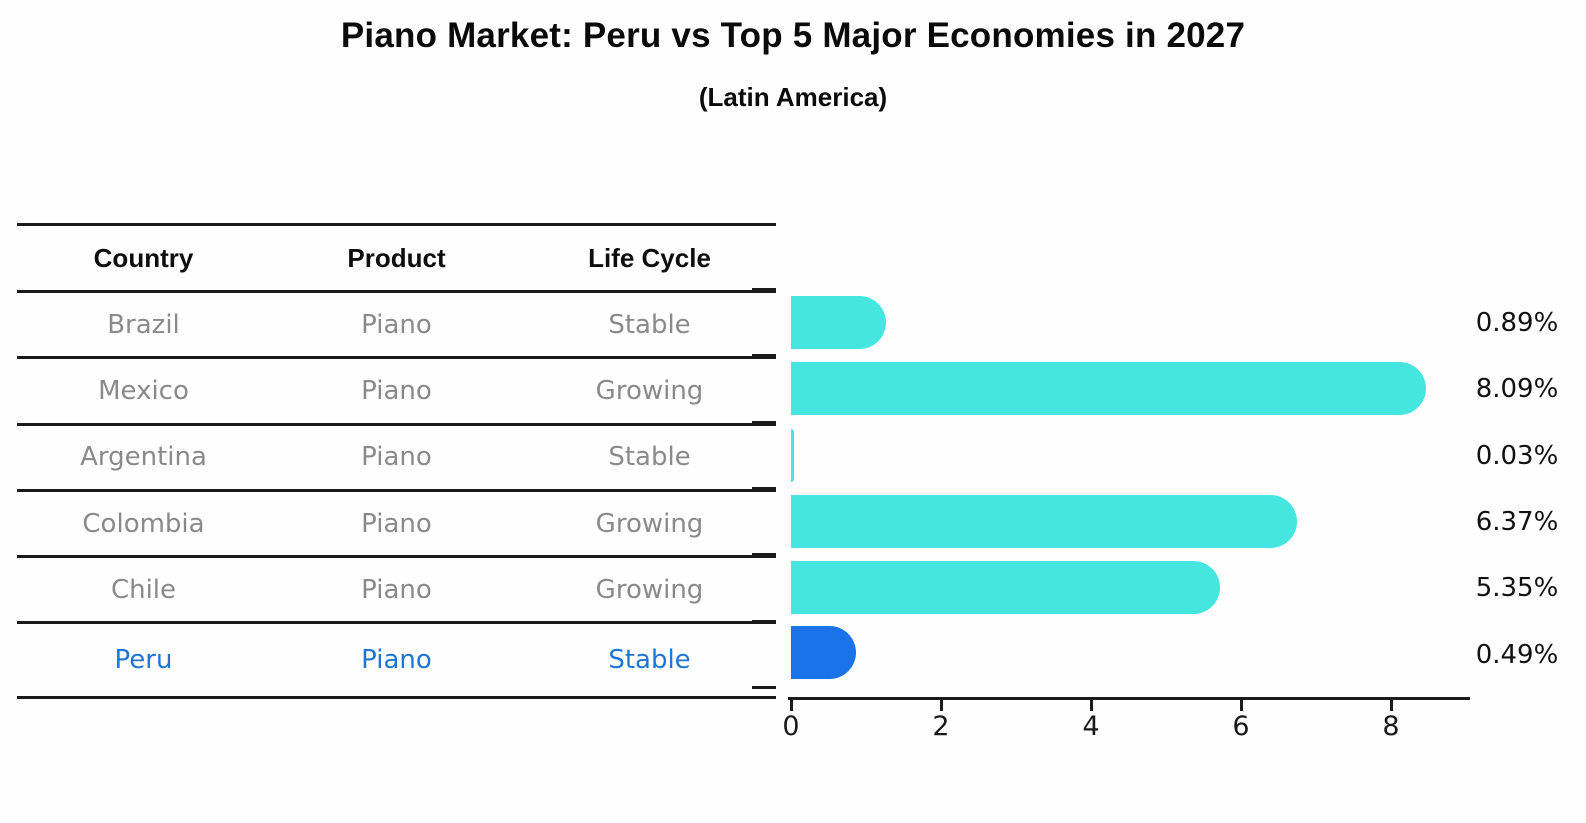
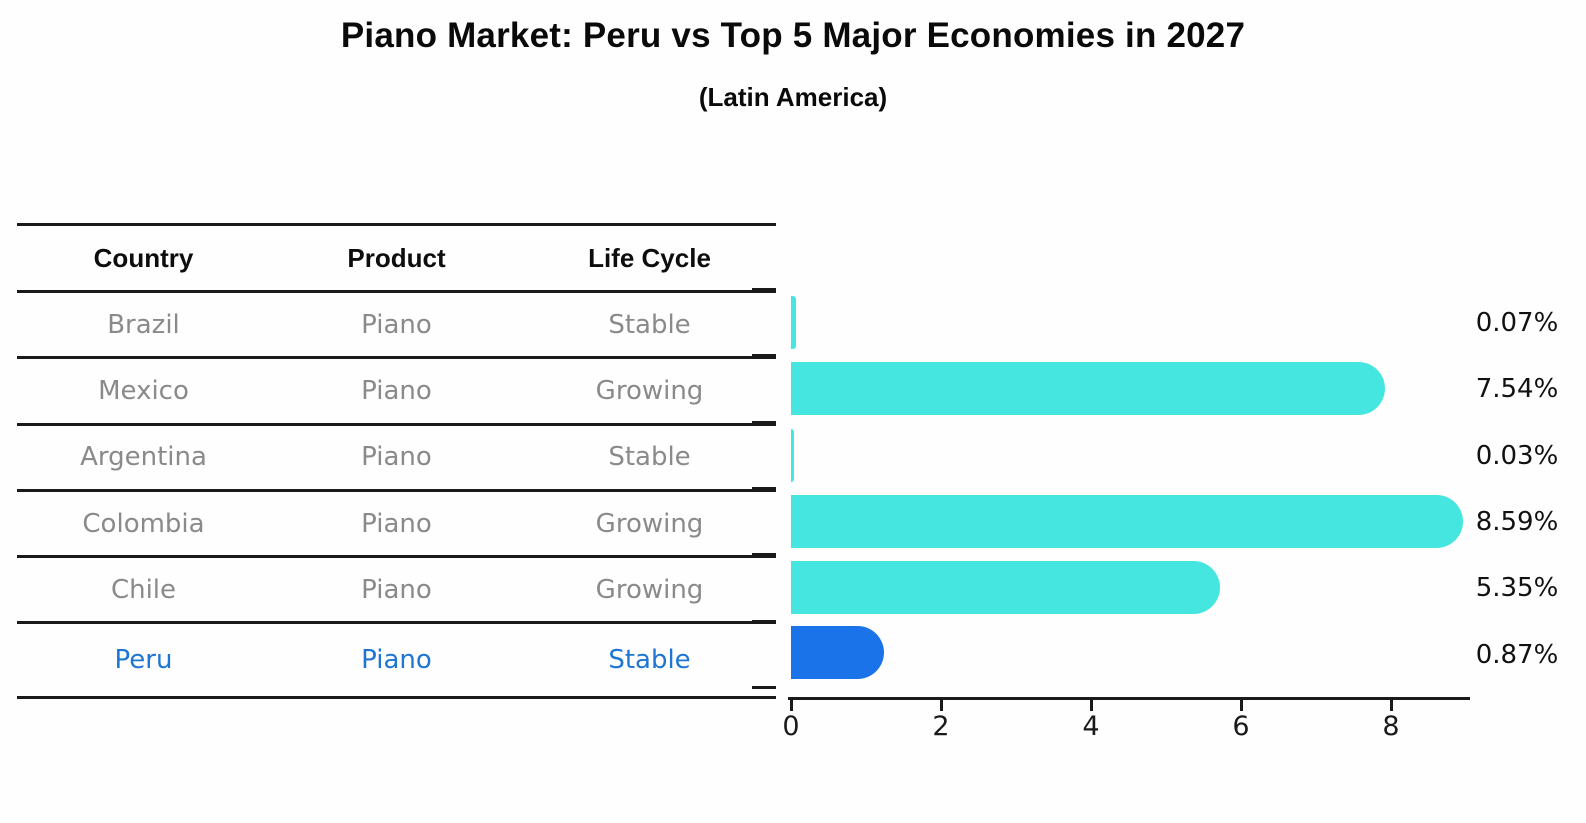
Brazil: 0.89% -> 0.07%
Mexico: 8.09% -> 7.54%
Colombia: 6.37% -> 8.59%
Peru: 0.49% -> 0.87%
